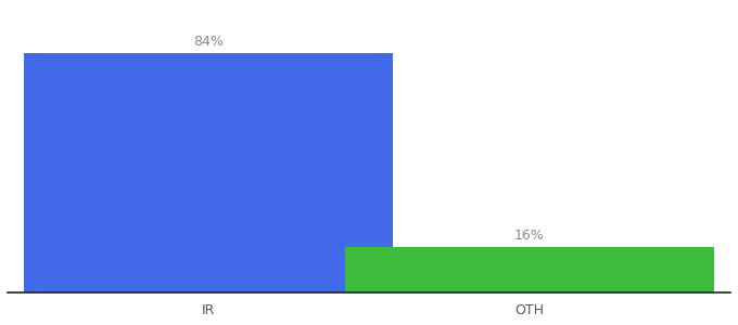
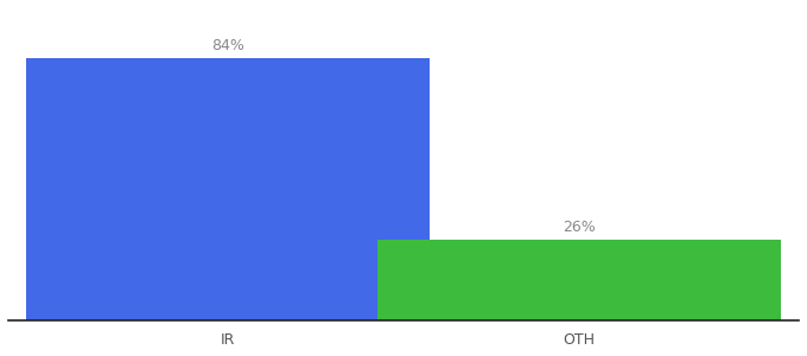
OTH: 16% -> 26%
